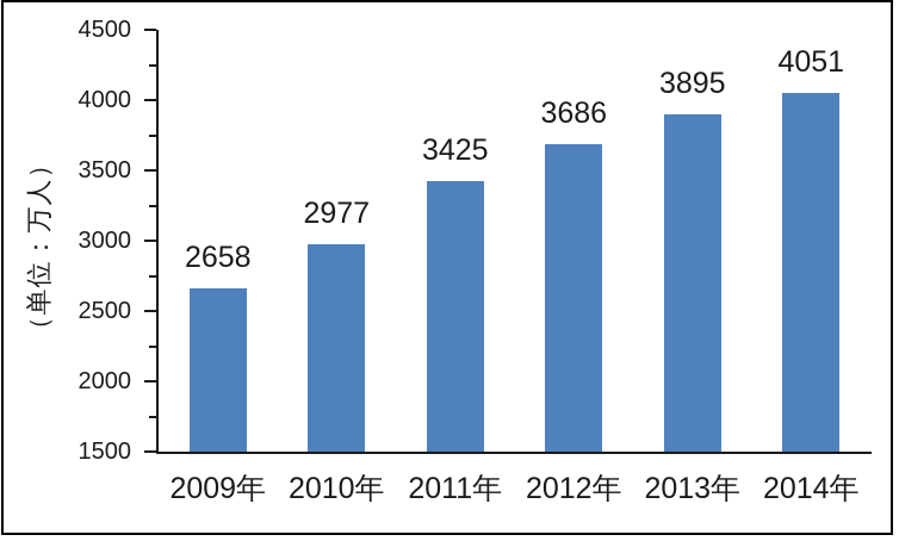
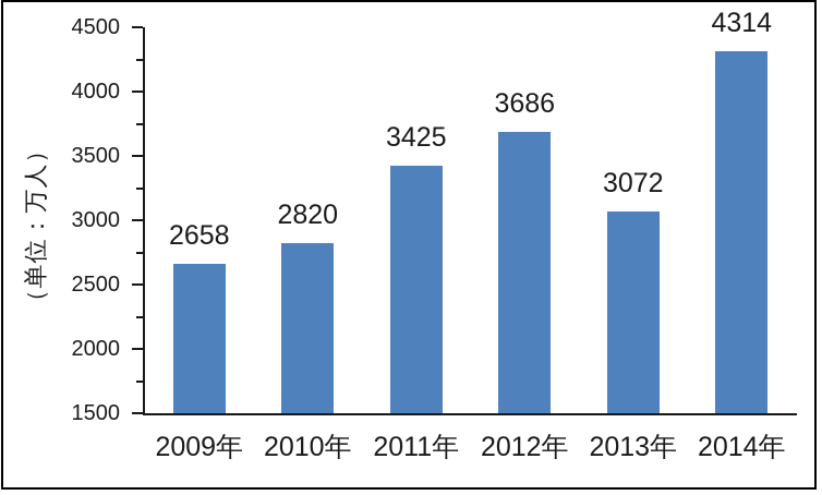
2010年: 2977 -> 2820
2013年: 3895 -> 3072
2014年: 4051 -> 4314
